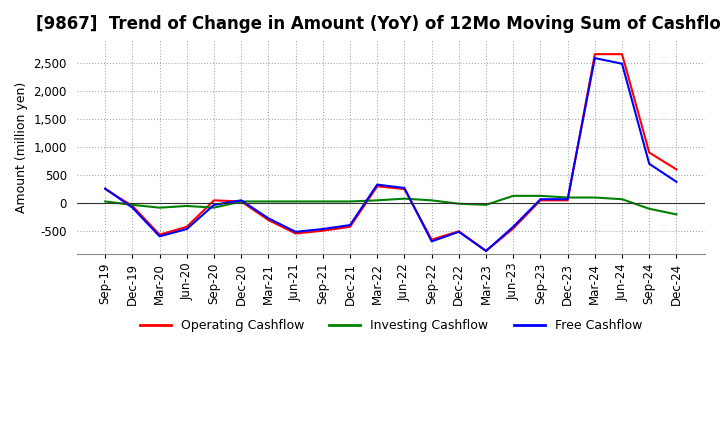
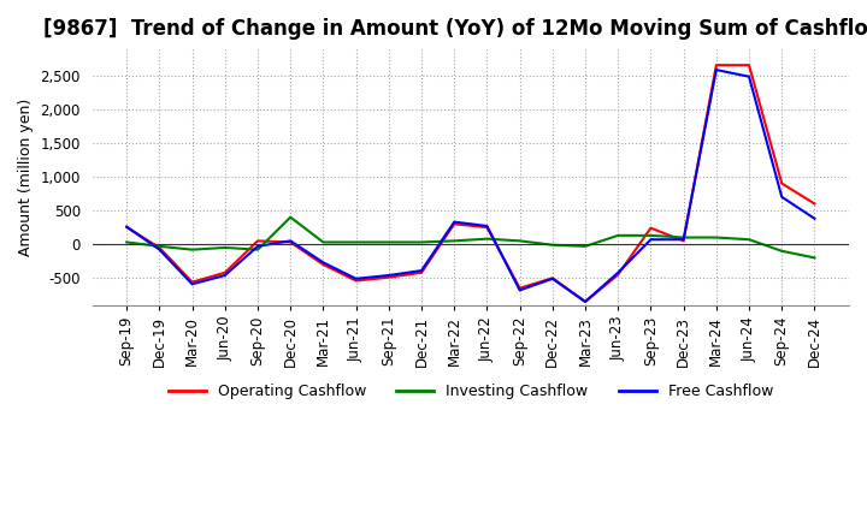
Investing Cashflow/Dec-20: 30 -> 400
Operating Cashflow/Sep-23: 50 -> 240
